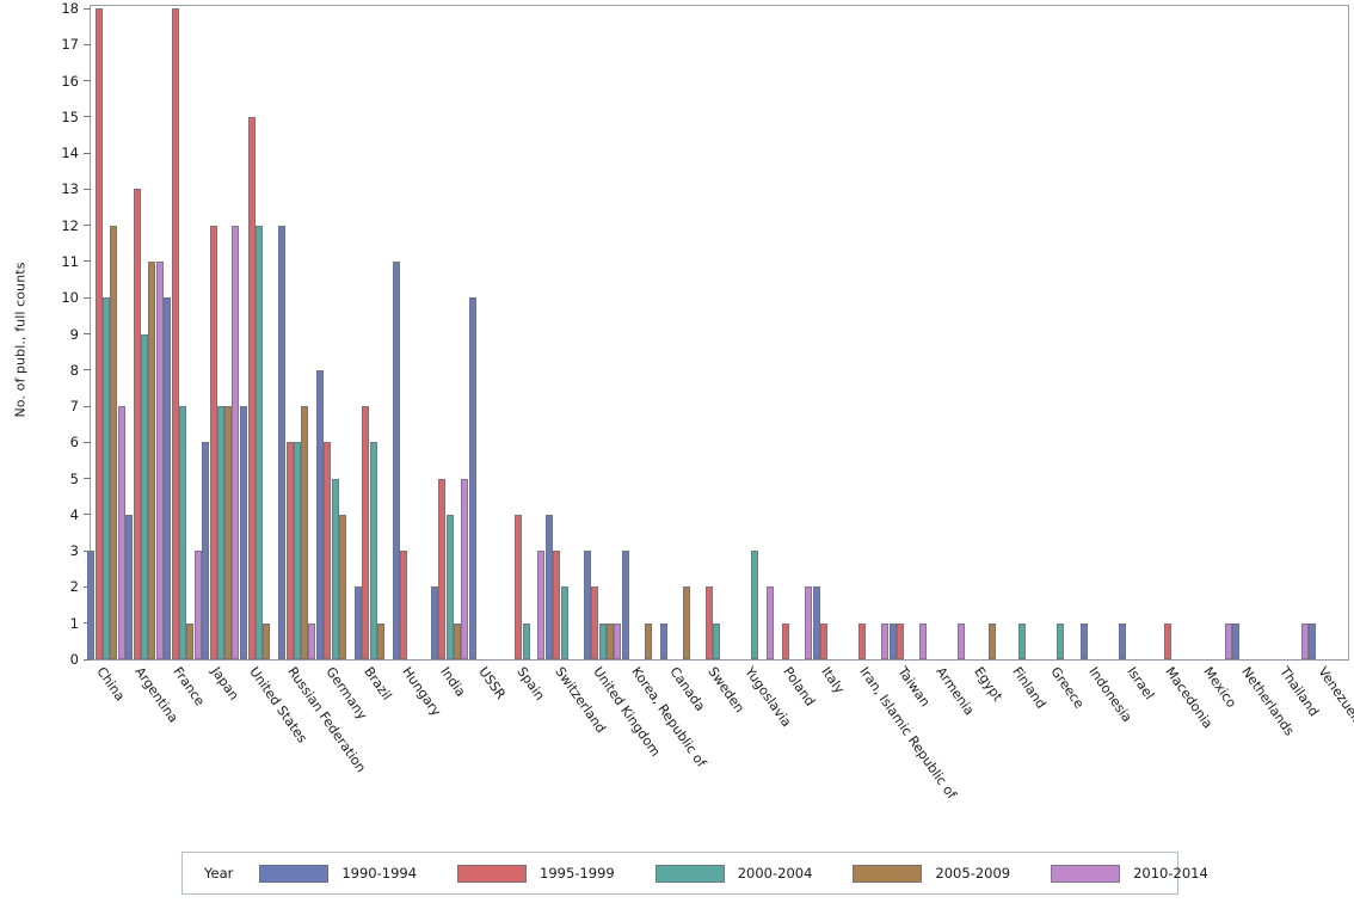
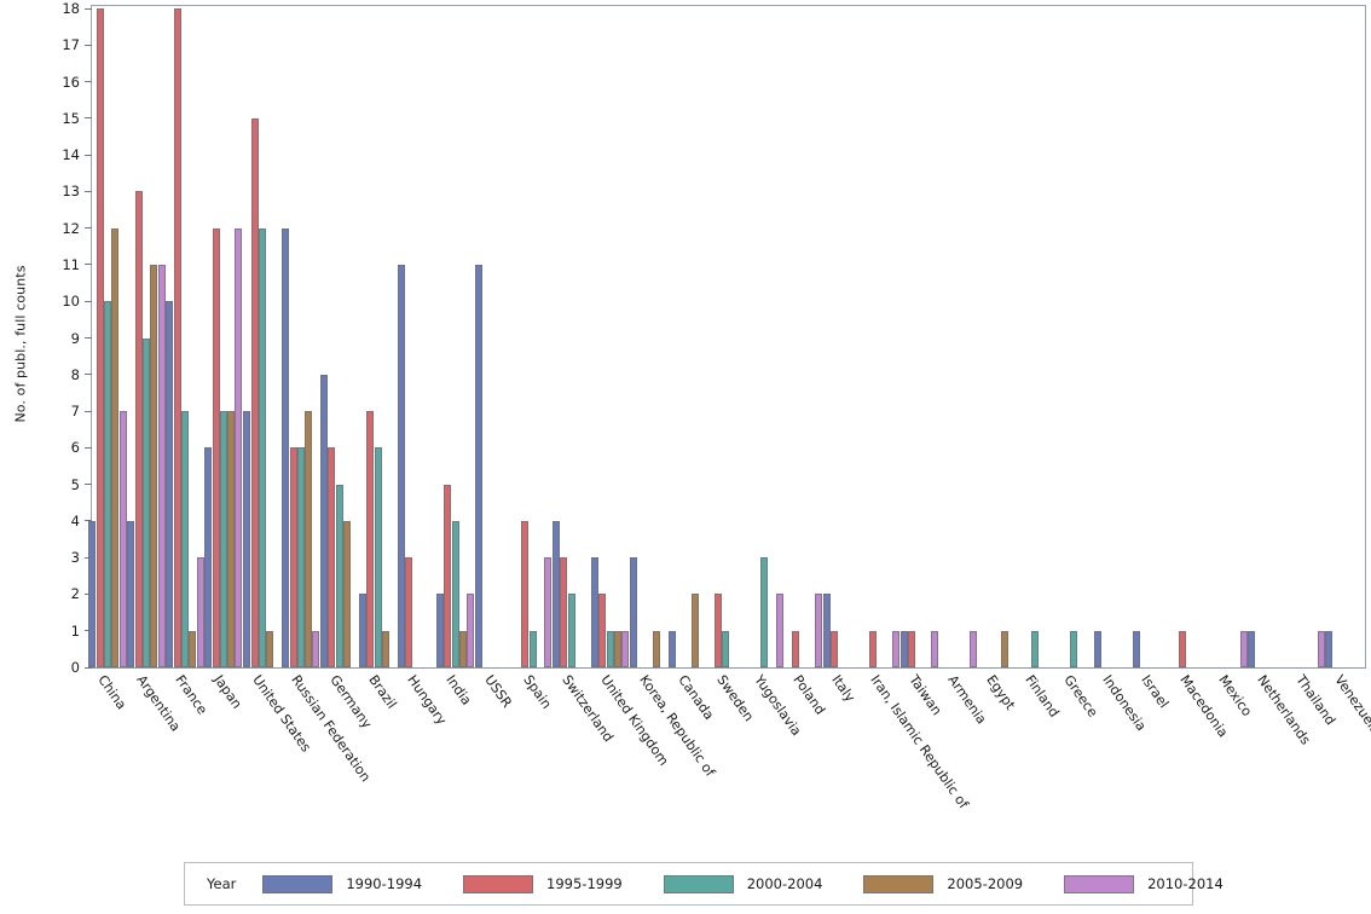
1990-1994/China: 3 -> 4
2010-2014/India: 5 -> 2
1990-1994/USSR: 10 -> 11
